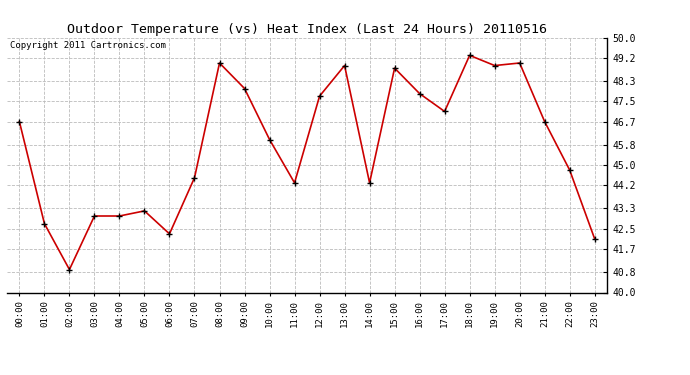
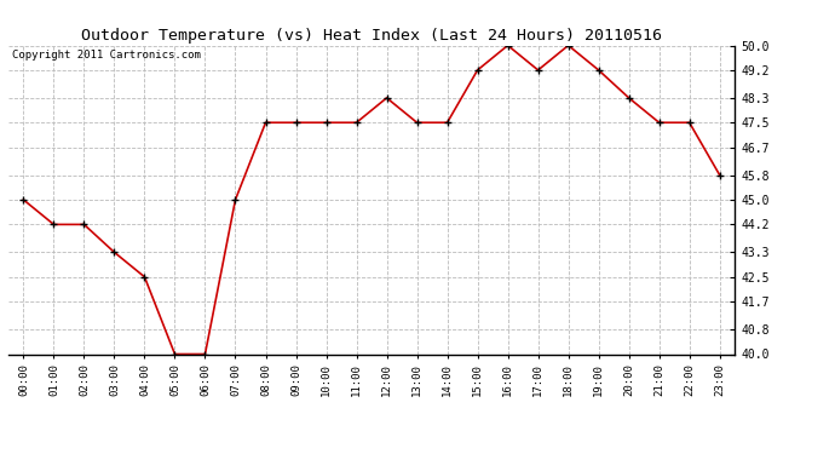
00:00: 46.7 -> 45.0
01:00: 42.7 -> 44.2
02:00: 40.9 -> 44.2
03:00: 43.0 -> 43.3
04:00: 43.0 -> 42.5
05:00: 43.2 -> 40.0
06:00: 42.3 -> 40.0
07:00: 44.5 -> 45.0
08:00: 49.0 -> 47.5
09:00: 48.0 -> 47.5
10:00: 46.0 -> 47.5
11:00: 44.3 -> 47.5
12:00: 47.7 -> 48.3
13:00: 48.9 -> 47.5
14:00: 44.3 -> 47.5
15:00: 48.8 -> 49.2
16:00: 47.8 -> 50.0
17:00: 47.1 -> 49.2
18:00: 49.3 -> 50.0
19:00: 48.9 -> 49.2
20:00: 49.0 -> 48.3
21:00: 46.7 -> 47.5
22:00: 44.8 -> 47.5
23:00: 42.1 -> 45.8
